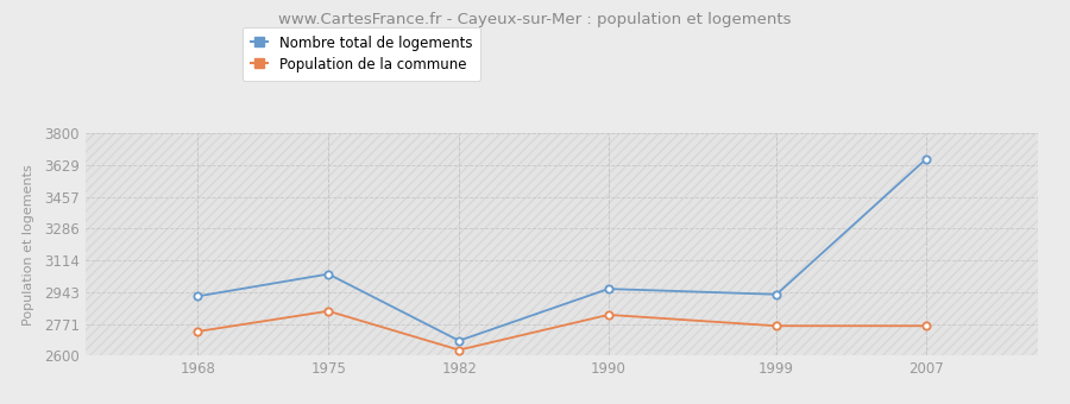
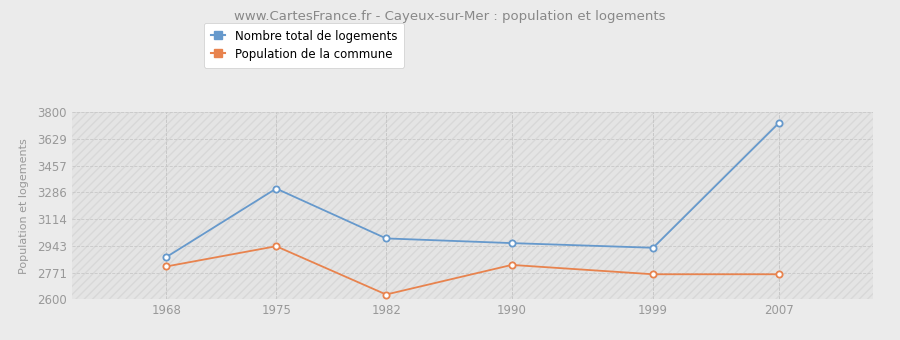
Nombre total de logements/1968: 2920 -> 2870
Population de la commune/1968: 2730 -> 2810
Nombre total de logements/1975: 3040 -> 3310
Population de la commune/1975: 2840 -> 2940
Nombre total de logements/1982: 2680 -> 2990
Nombre total de logements/2007: 3660 -> 3730
